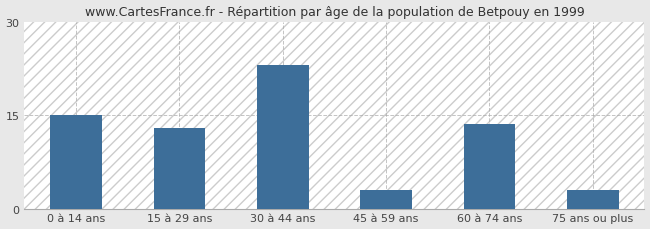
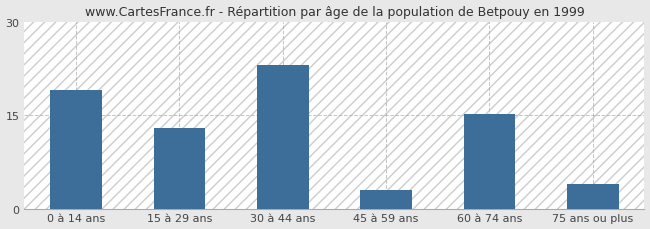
0 à 14 ans: 15.0 -> 19.0
60 à 74 ans: 13.5 -> 15.2
75 ans ou plus: 3.0 -> 4.0
